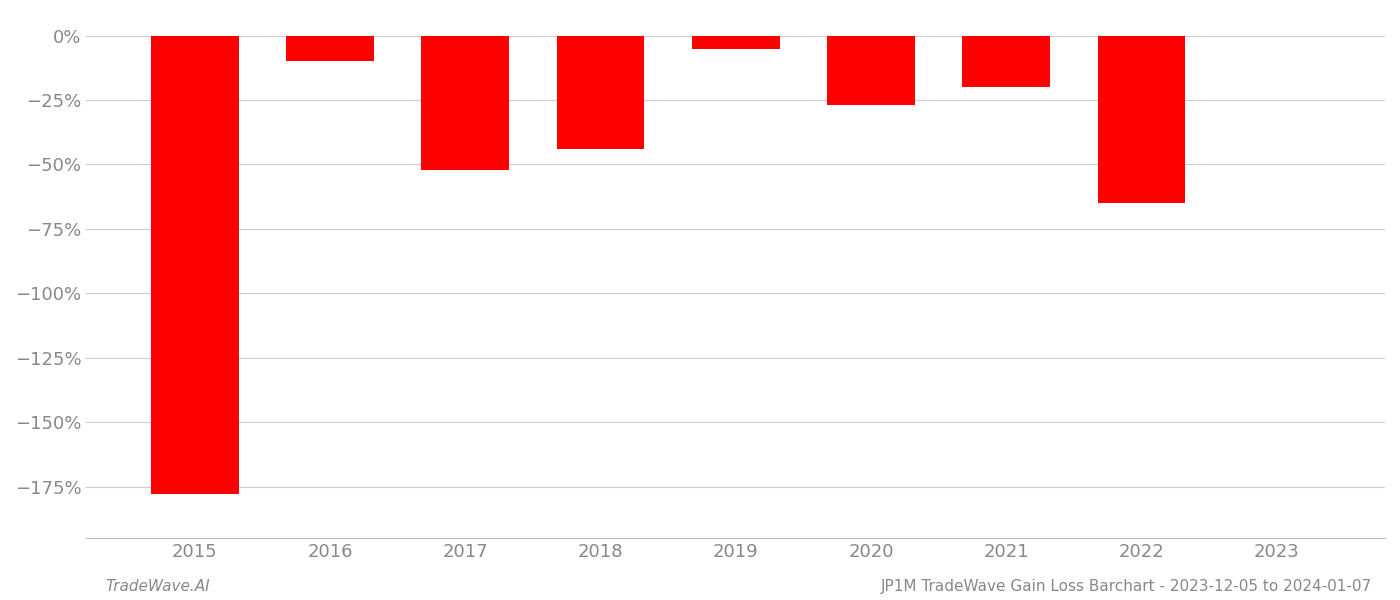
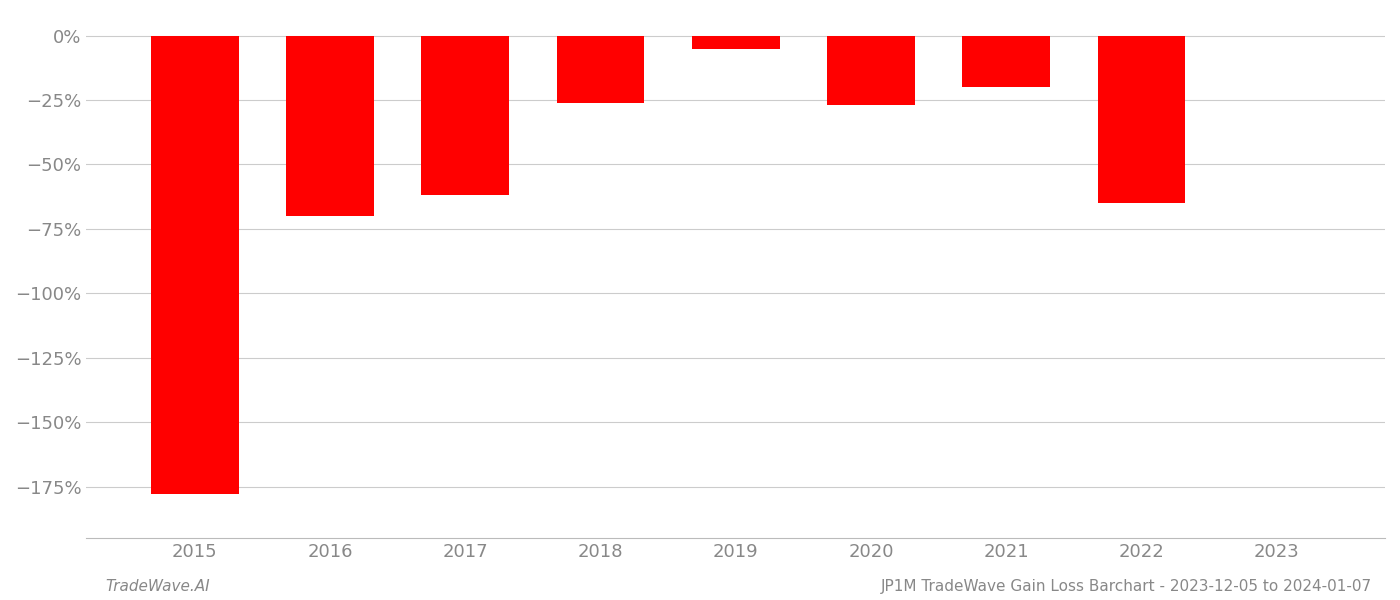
2016: -10% -> -70%
2017: -52% -> -62%
2018: -44% -> -26%
